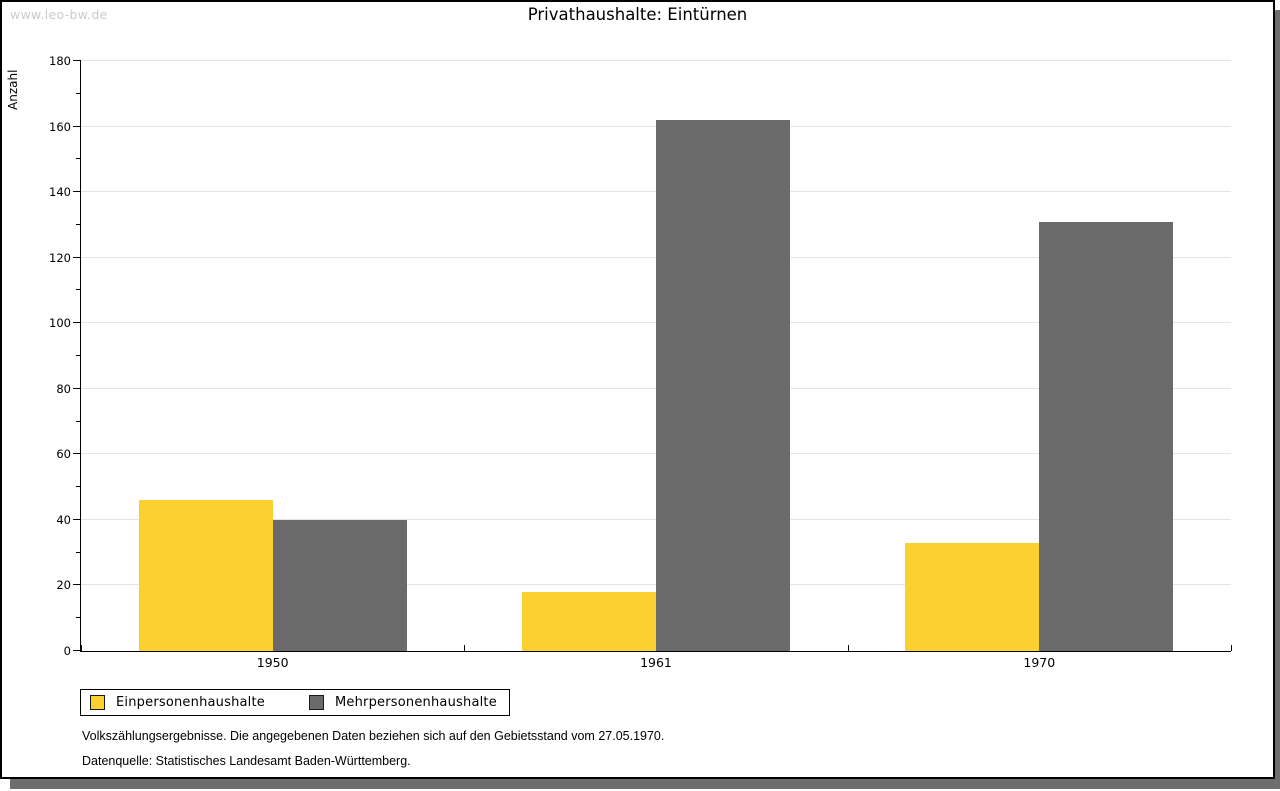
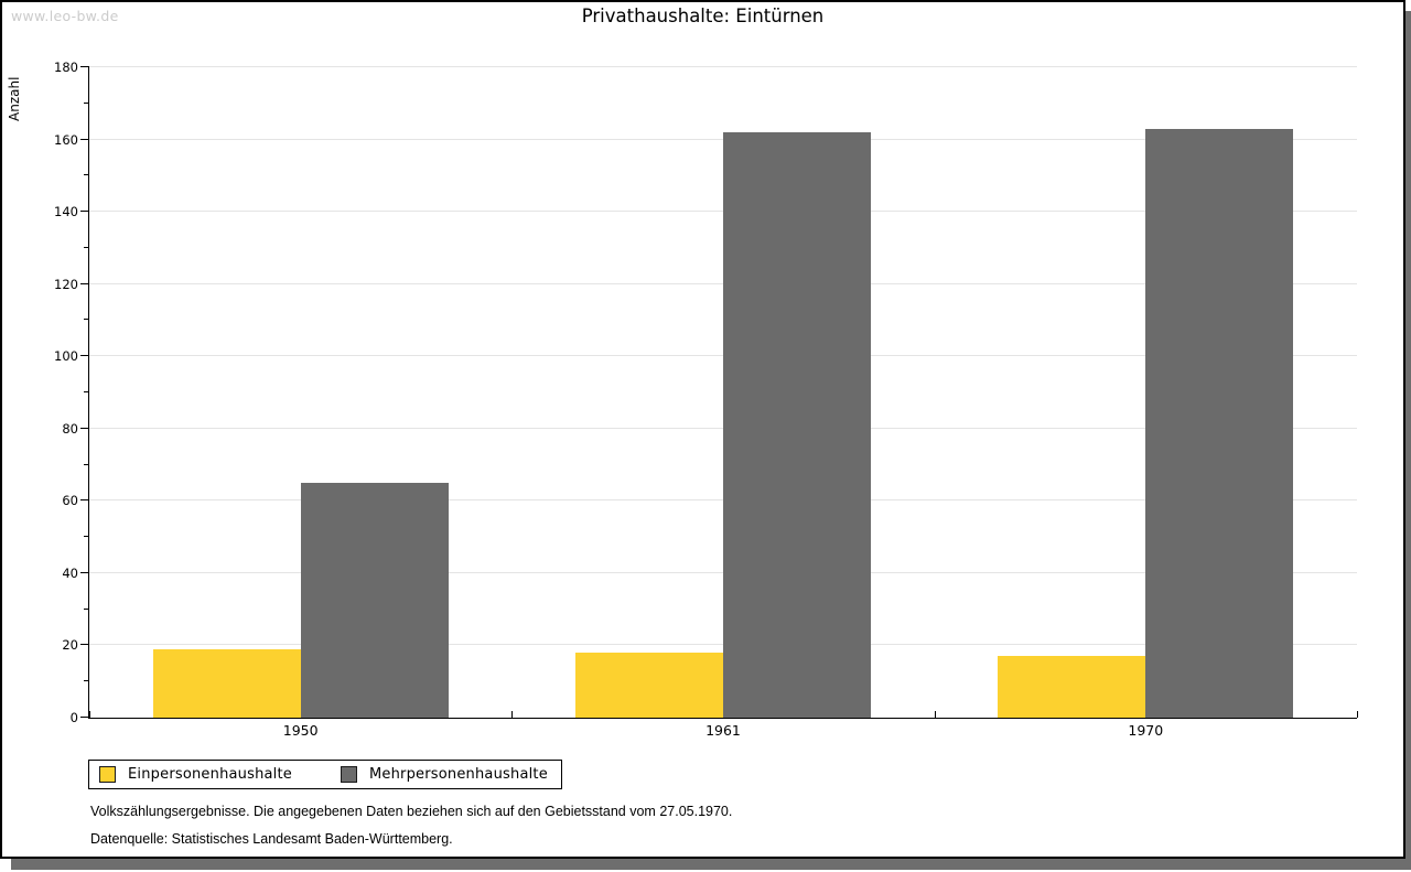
Einpersonenhaushalte/1950: 46 -> 19
Mehrpersonenhaushalte/1950: 40 -> 65
Einpersonenhaushalte/1970: 33 -> 17
Mehrpersonenhaushalte/1970: 131 -> 163
